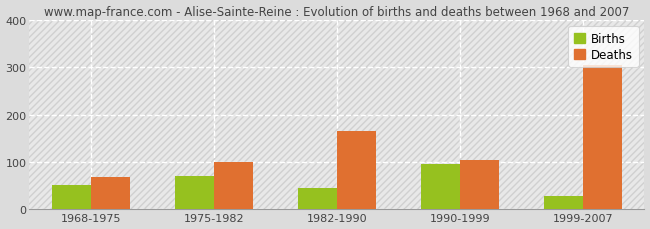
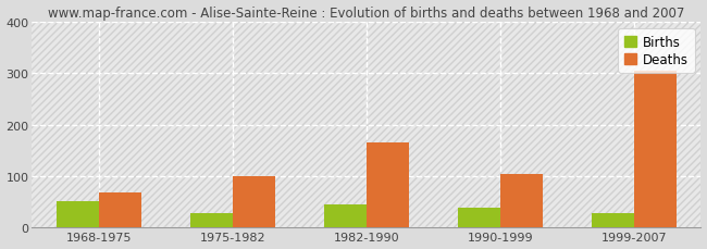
Births/1975-1982: 70 -> 28
Births/1990-1999: 95 -> 38
